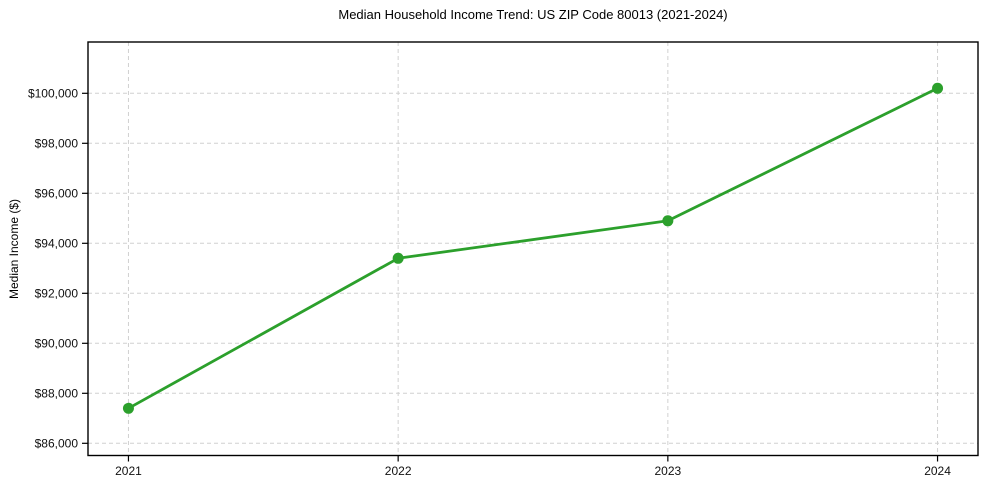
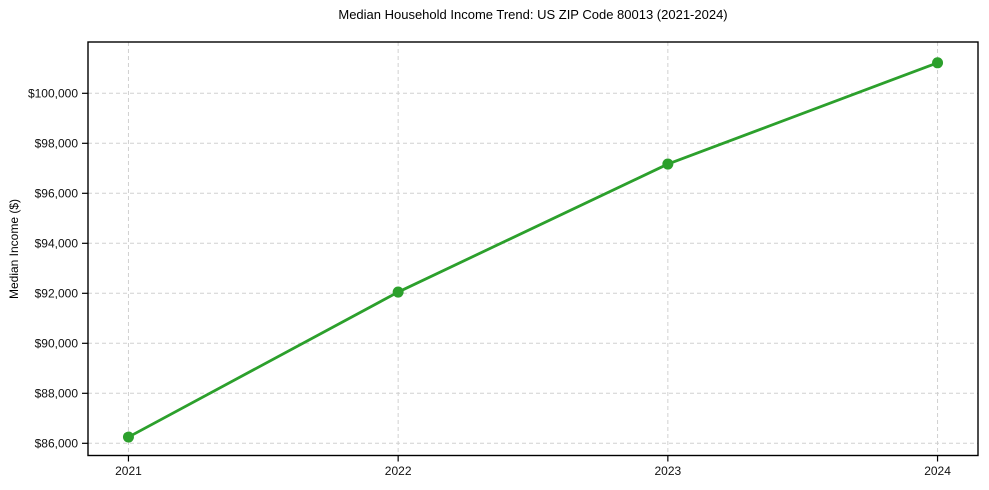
2021: $87400 -> $86200
2022: $93400 -> $92000
2023: $94900 -> $97200
2024: $100200 -> $101200
